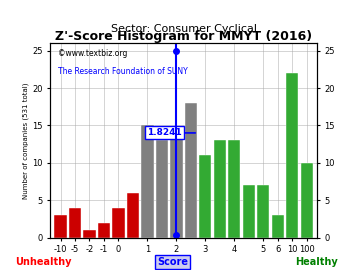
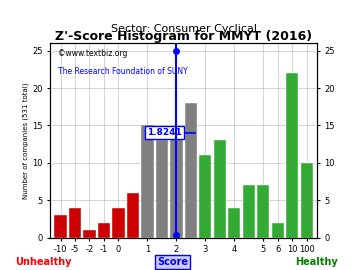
4: 13 -> 4
6: 3 -> 2
